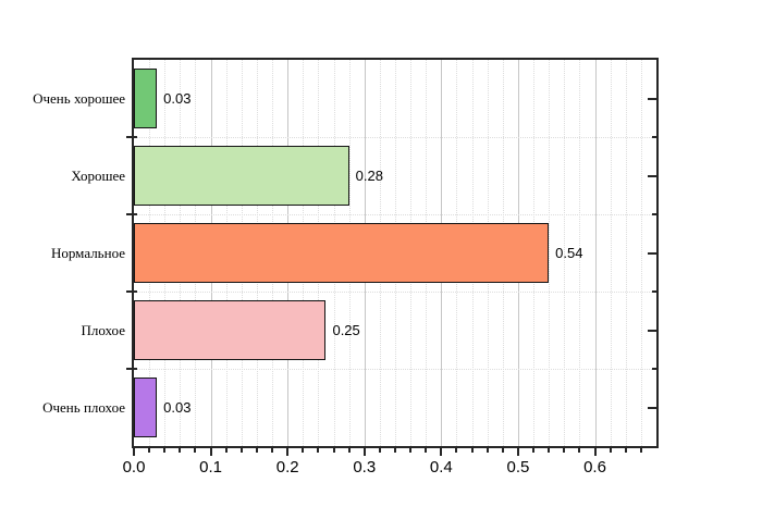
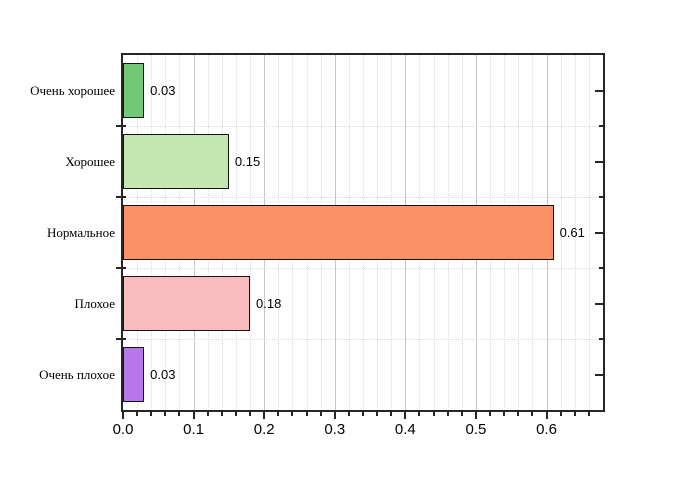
Хорошее: 0.28 -> 0.15
Нормальное: 0.54 -> 0.61
Плохое: 0.25 -> 0.18
